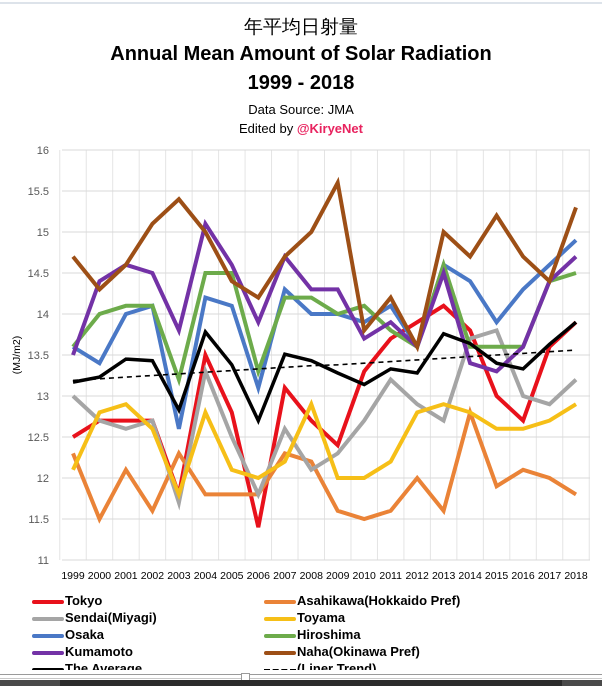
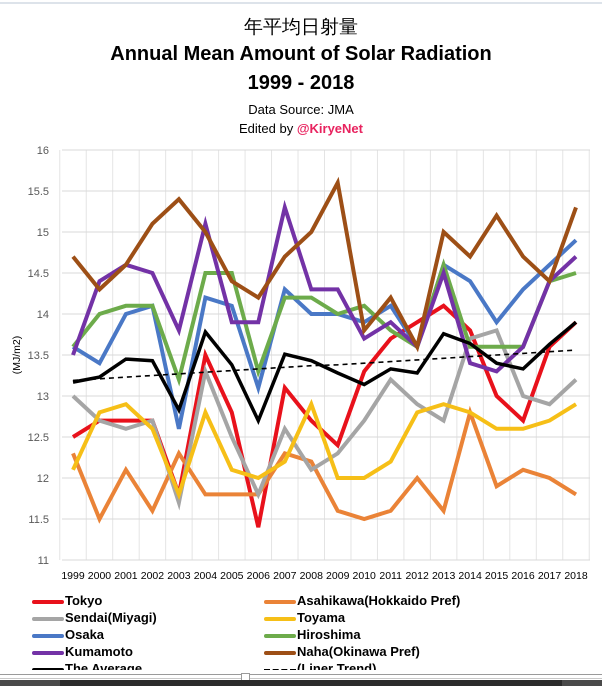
Kumamoto/2005: 14.6 -> 13.9
Kumamoto/2007: 14.7 -> 15.3
